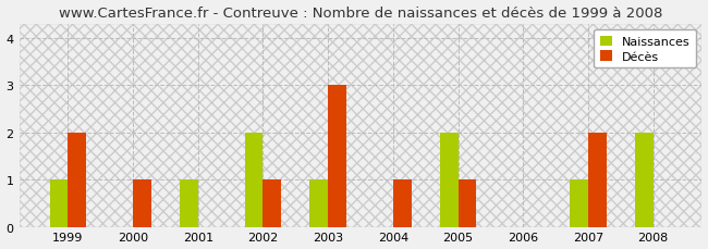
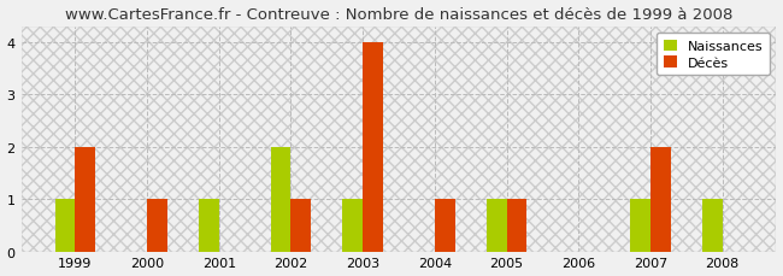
Décès/2003: 3 -> 4
Naissances/2005: 2 -> 1
Naissances/2008: 2 -> 1
